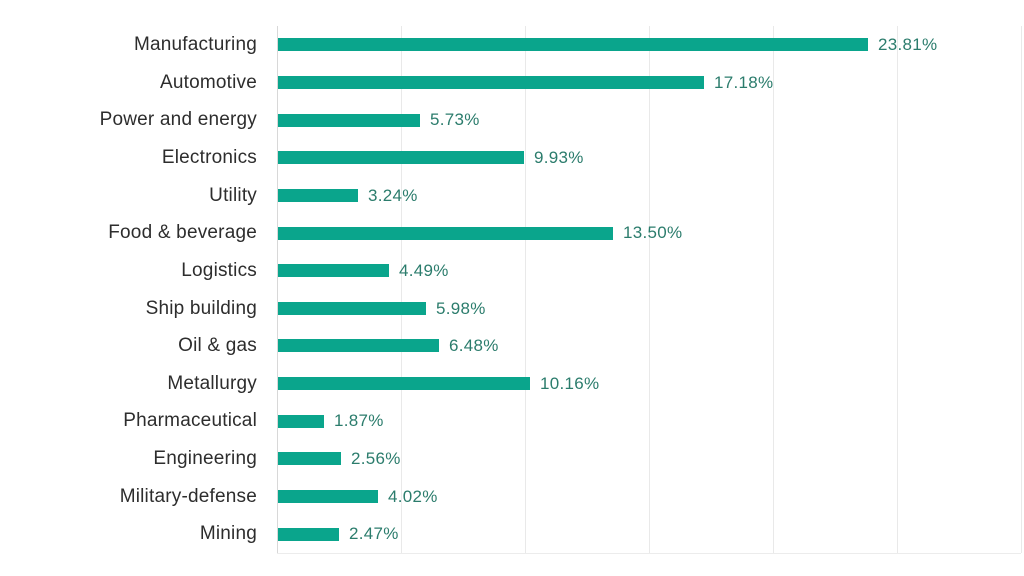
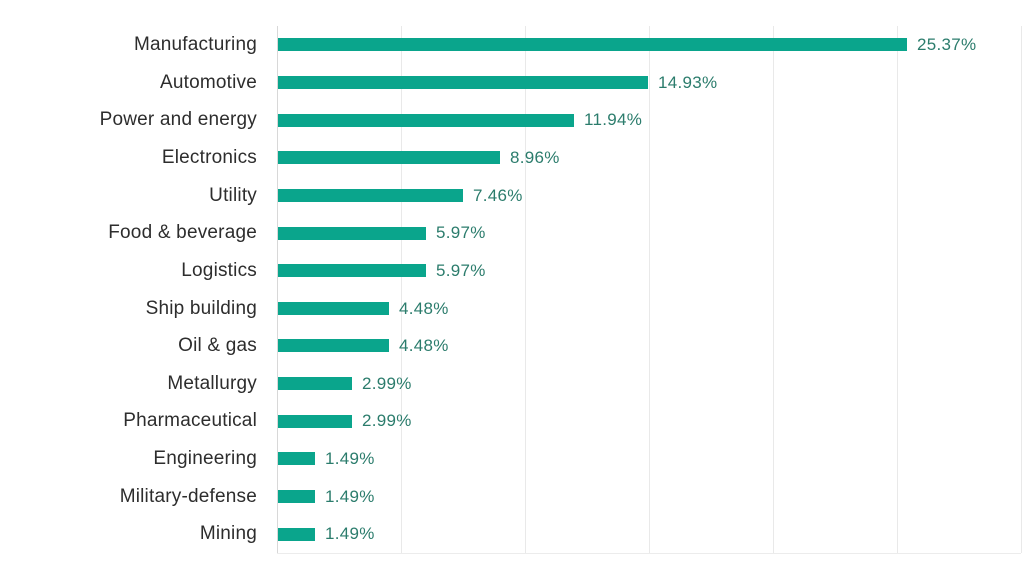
Manufacturing: 23.81% -> 25.37%
Automotive: 17.18% -> 14.93%
Power and energy: 5.73% -> 11.94%
Electronics: 9.93% -> 8.96%
Utility: 3.24% -> 7.46%
Food & beverage: 13.50% -> 5.97%
Logistics: 4.49% -> 5.97%
Ship building: 5.98% -> 4.48%
Oil & gas: 6.48% -> 4.48%
Metallurgy: 10.16% -> 2.99%
Pharmaceutical: 1.87% -> 2.99%
Engineering: 2.56% -> 1.49%
Military-defense: 4.02% -> 1.49%
Mining: 2.47% -> 1.49%
